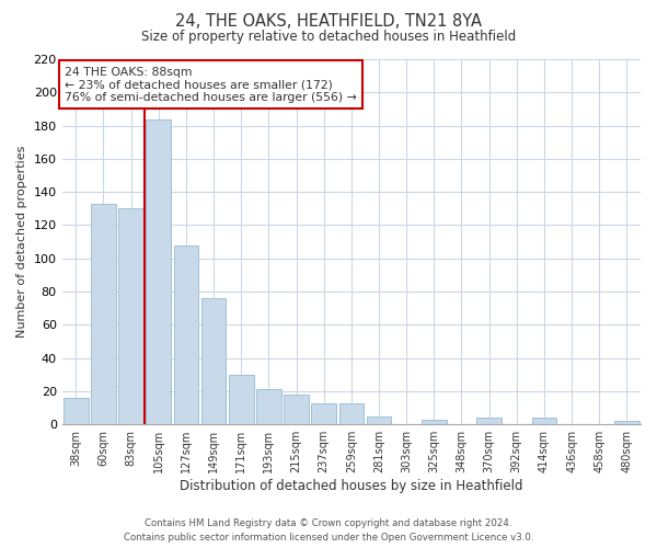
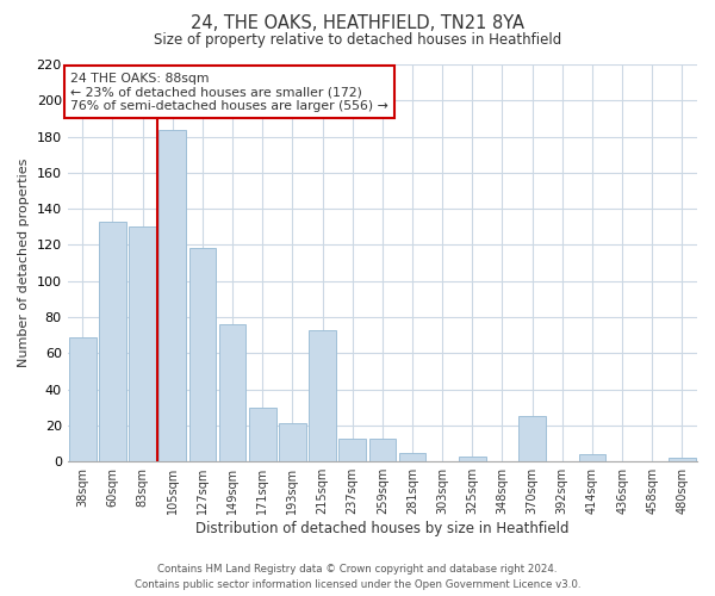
38sqm: 16 -> 69
127sqm: 108 -> 118
215sqm: 18 -> 73
370sqm: 4 -> 25
